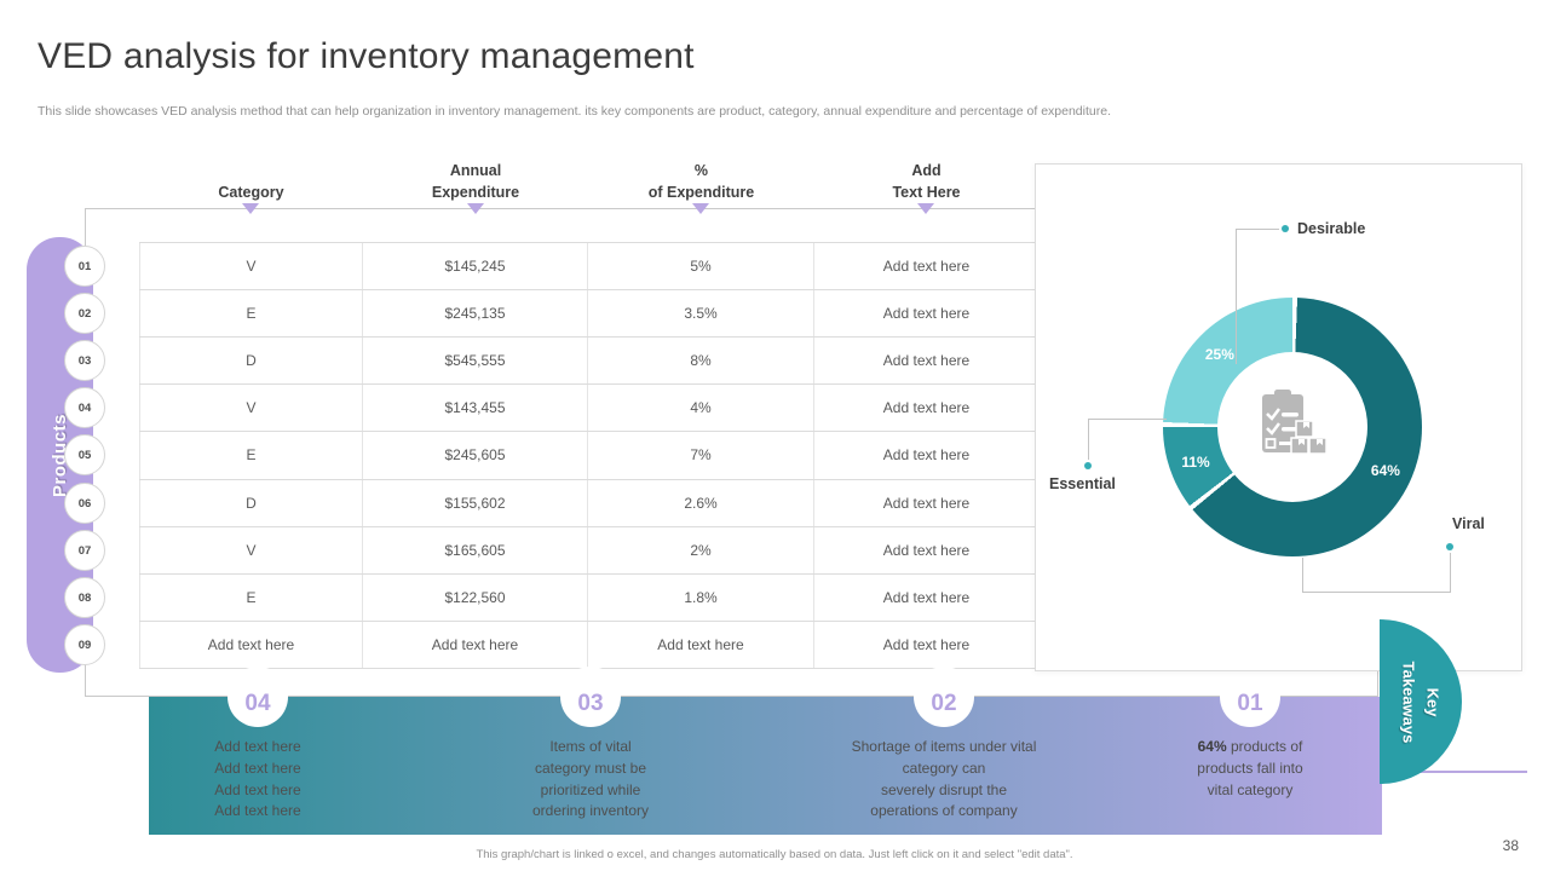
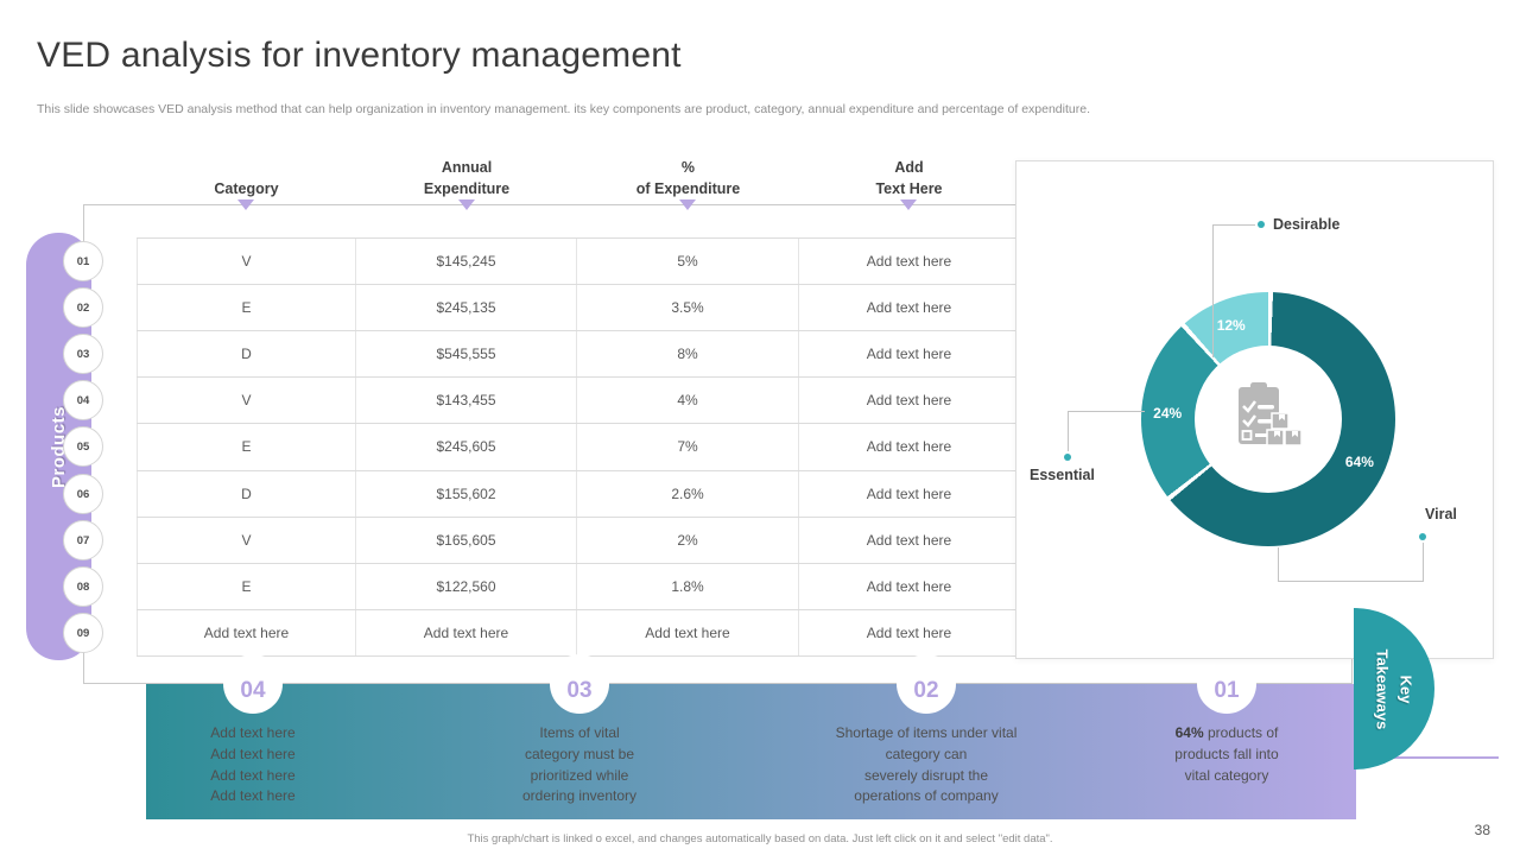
Essential: 11% -> 24%
Desirable: 25% -> 12%
